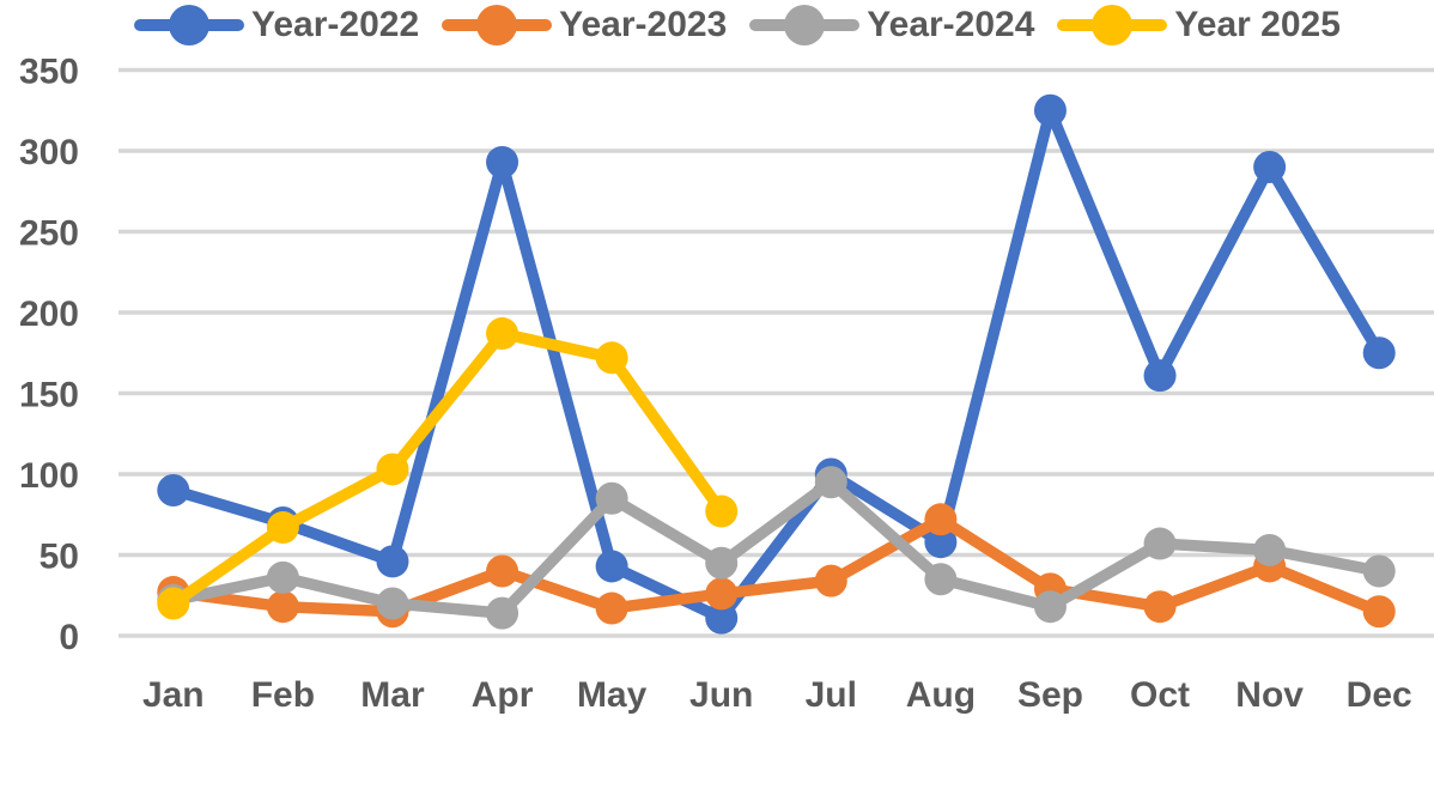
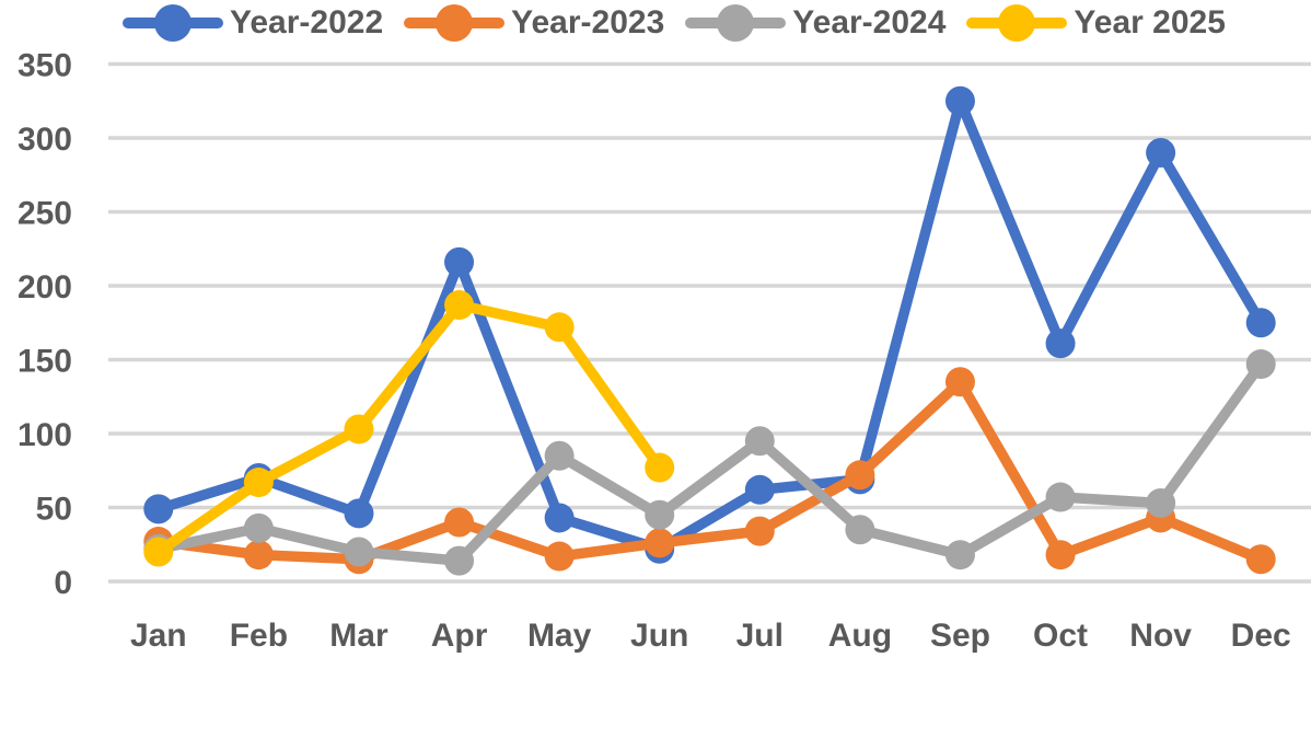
Year-2022/Jan: 90 -> 49
Year-2022/Apr: 293 -> 216
Year-2022/Jun: 11 -> 22
Year-2022/Jul: 100 -> 62
Year-2022/Aug: 58 -> 69
Year-2023/Sep: 29 -> 135
Year-2024/Dec: 40 -> 147
